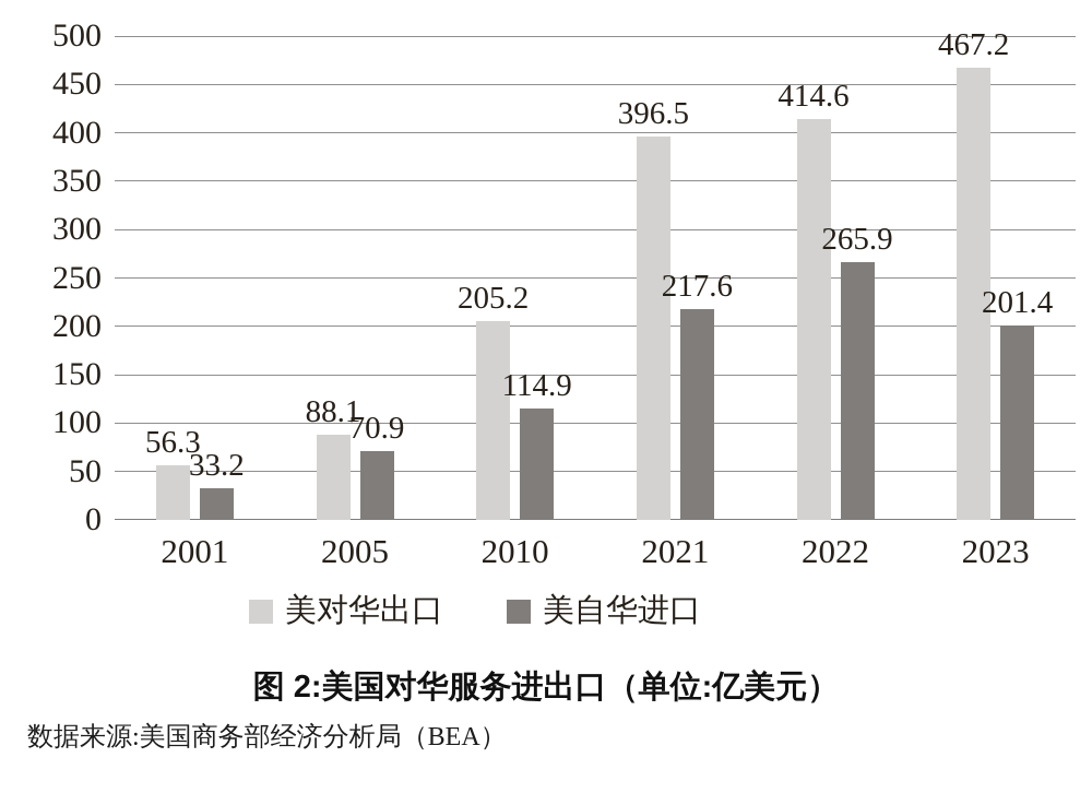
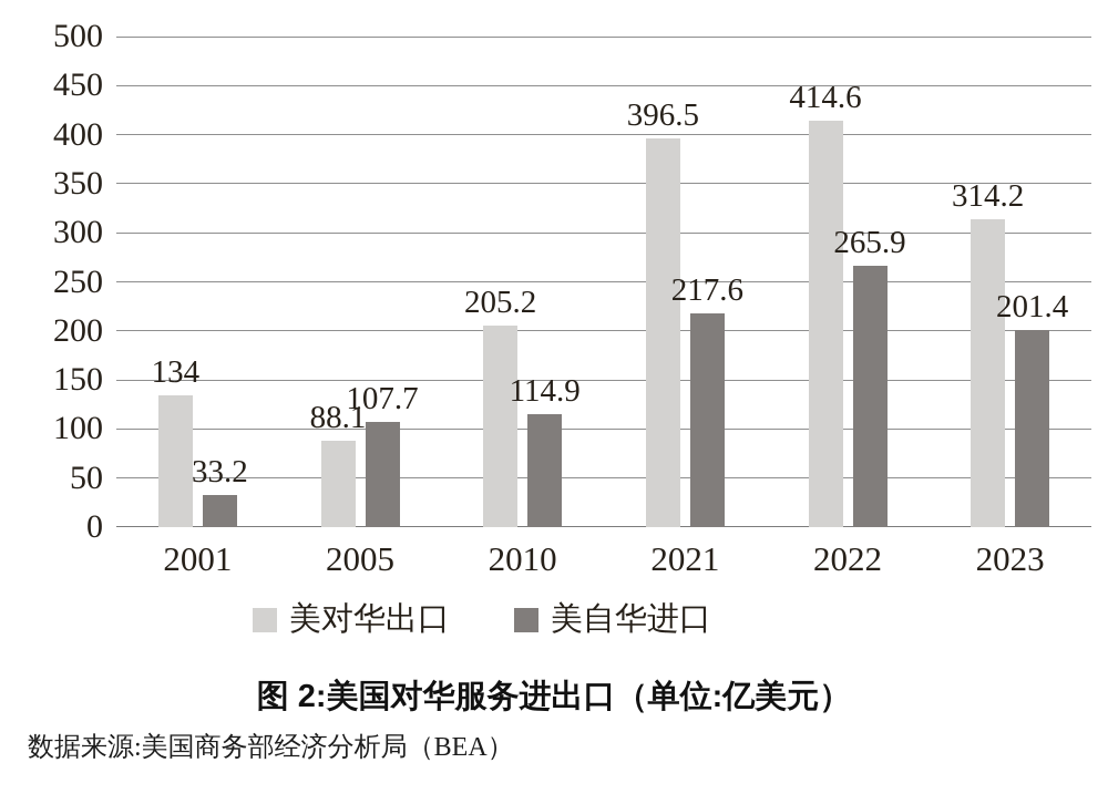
美对华出口/2001: 56.3 -> 134
美自华进口/2005: 70.9 -> 107.7
美对华出口/2023: 467.2 -> 314.2
